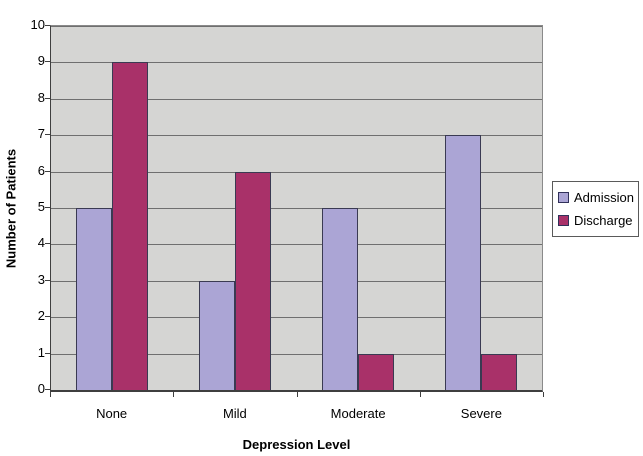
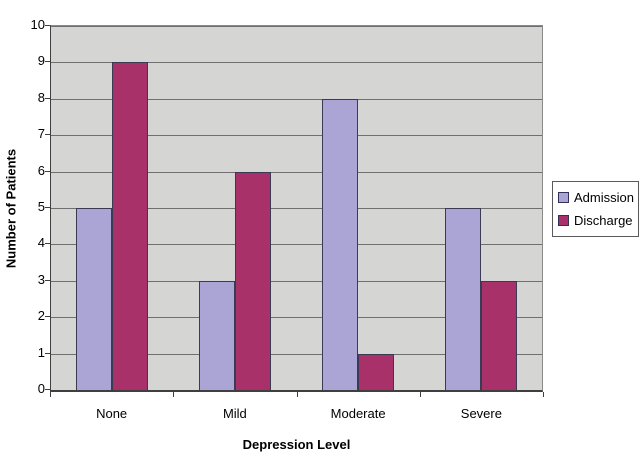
Admission/Moderate: 5 -> 8
Admission/Severe: 7 -> 5
Discharge/Severe: 1 -> 3
